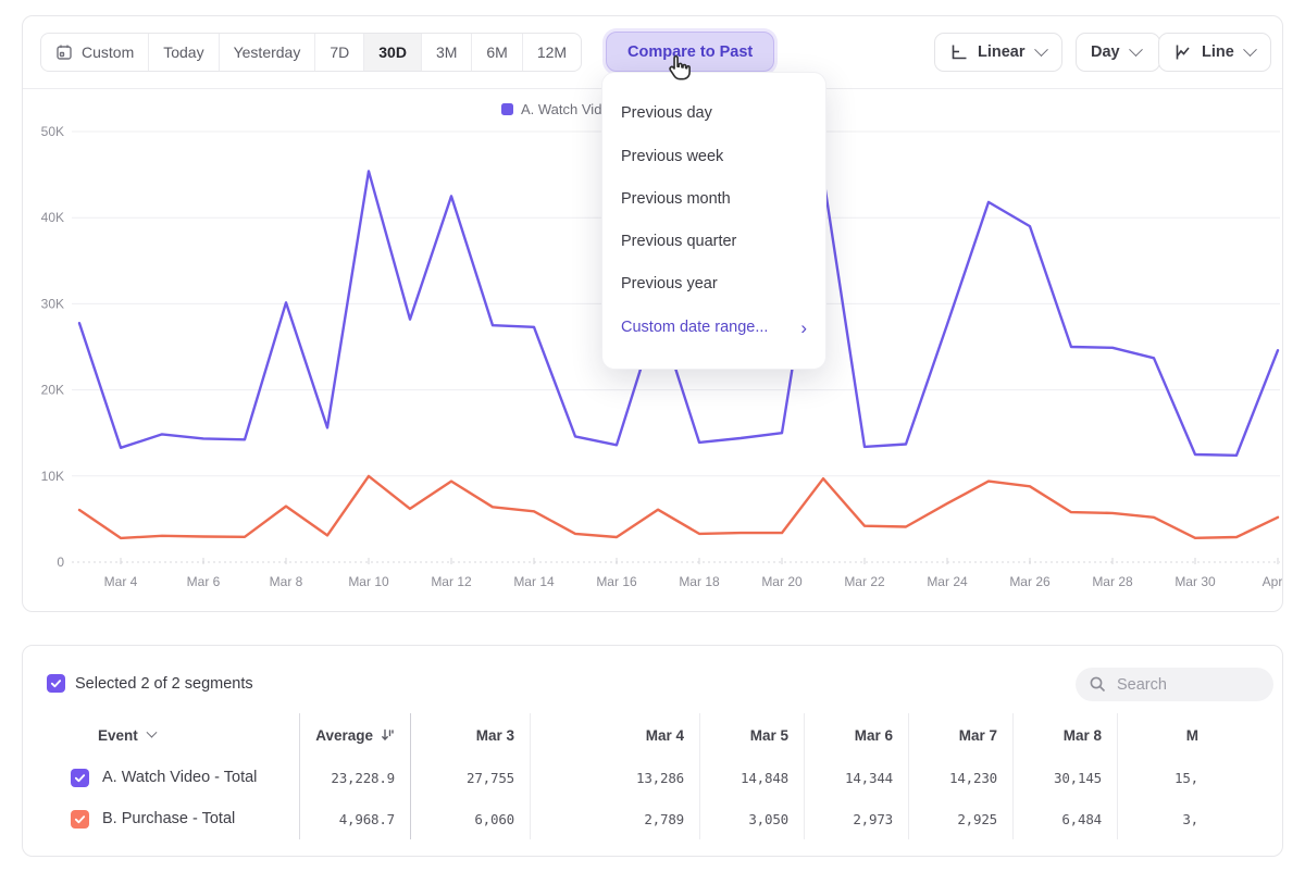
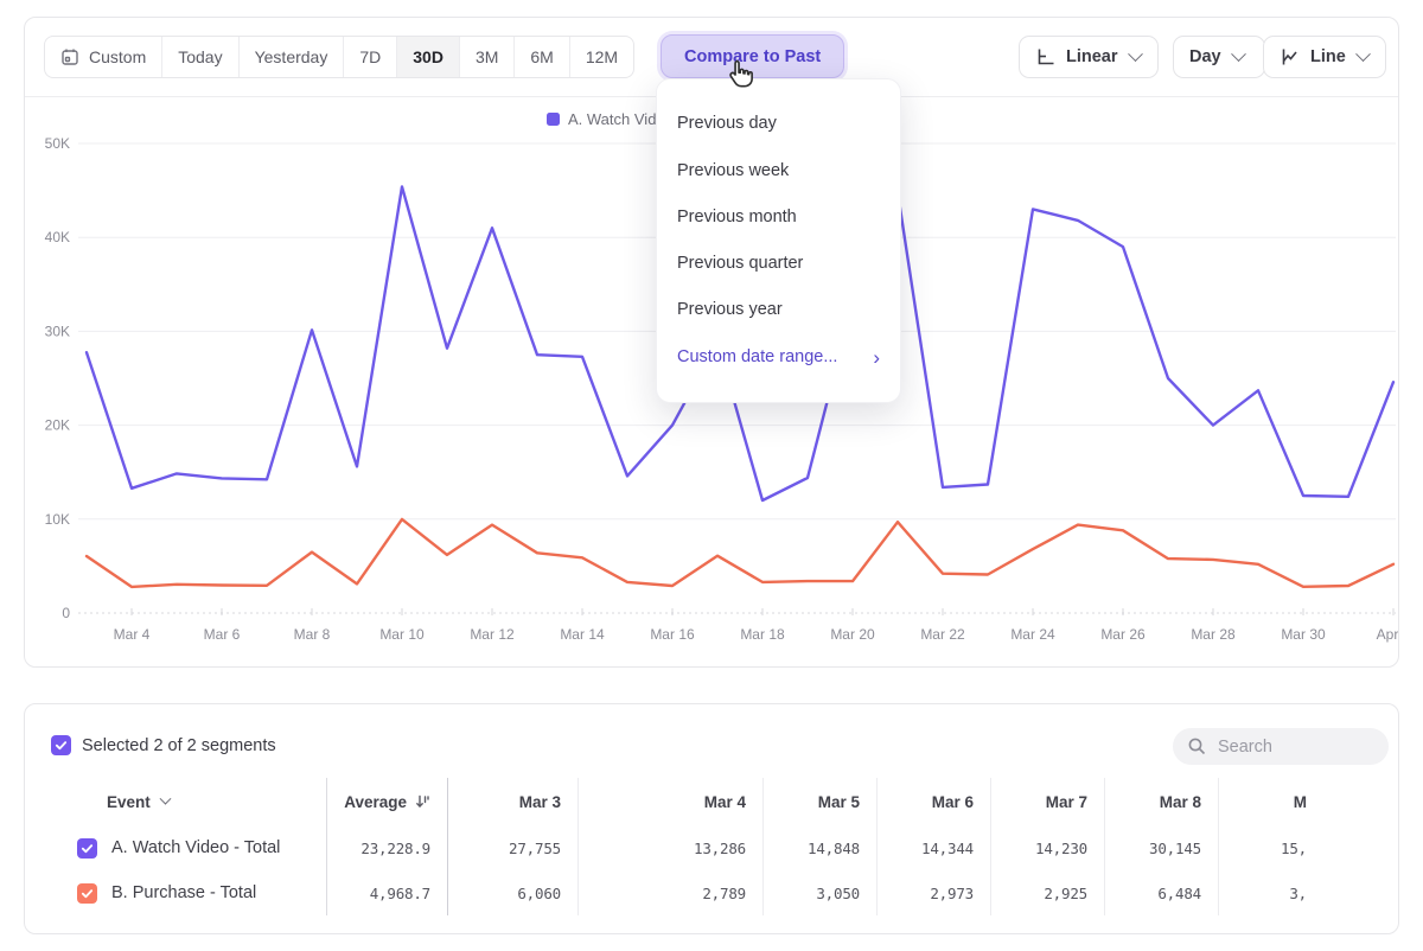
A. Watch Video/Mar 12: 42K -> 41K
A. Watch Video/Mar 16: 14K -> 20K
A. Watch Video/Mar 18: 14K -> 12K
A. Watch Video/Mar 20: 15K -> 33K
A. Watch Video/Mar 24: 28K -> 43K
A. Watch Video/Mar 28: 25K -> 20K
